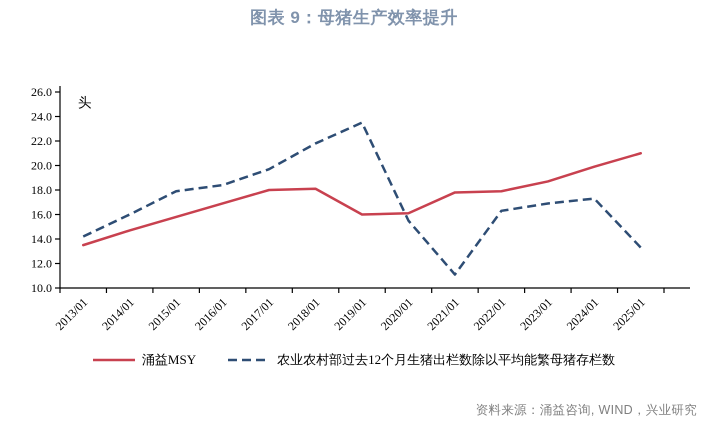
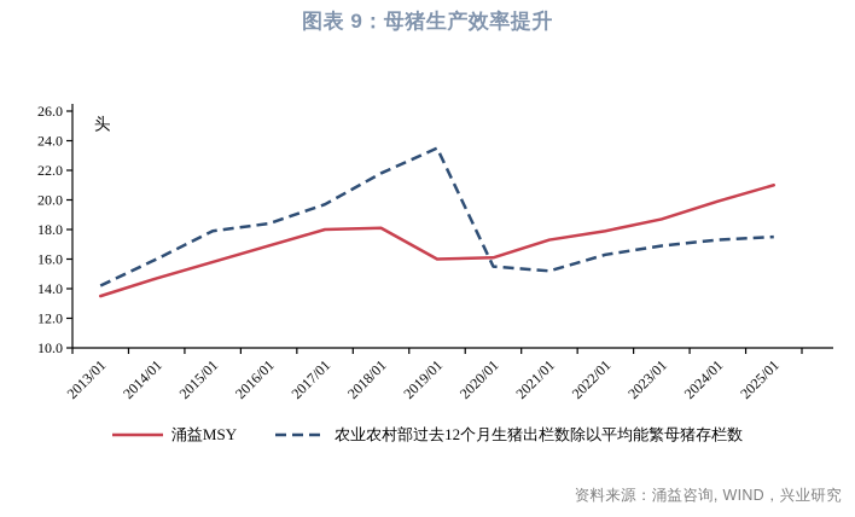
涌益MSY/2021/01: 17.8 -> 17.3
农业农村部过去12个月生猪出栏数除以平均能繁母猪存栏数/2021/01: 11.1 -> 15.2
农业农村部过去12个月生猪出栏数除以平均能繁母猪存栏数/2025/01: 13.3 -> 17.5
